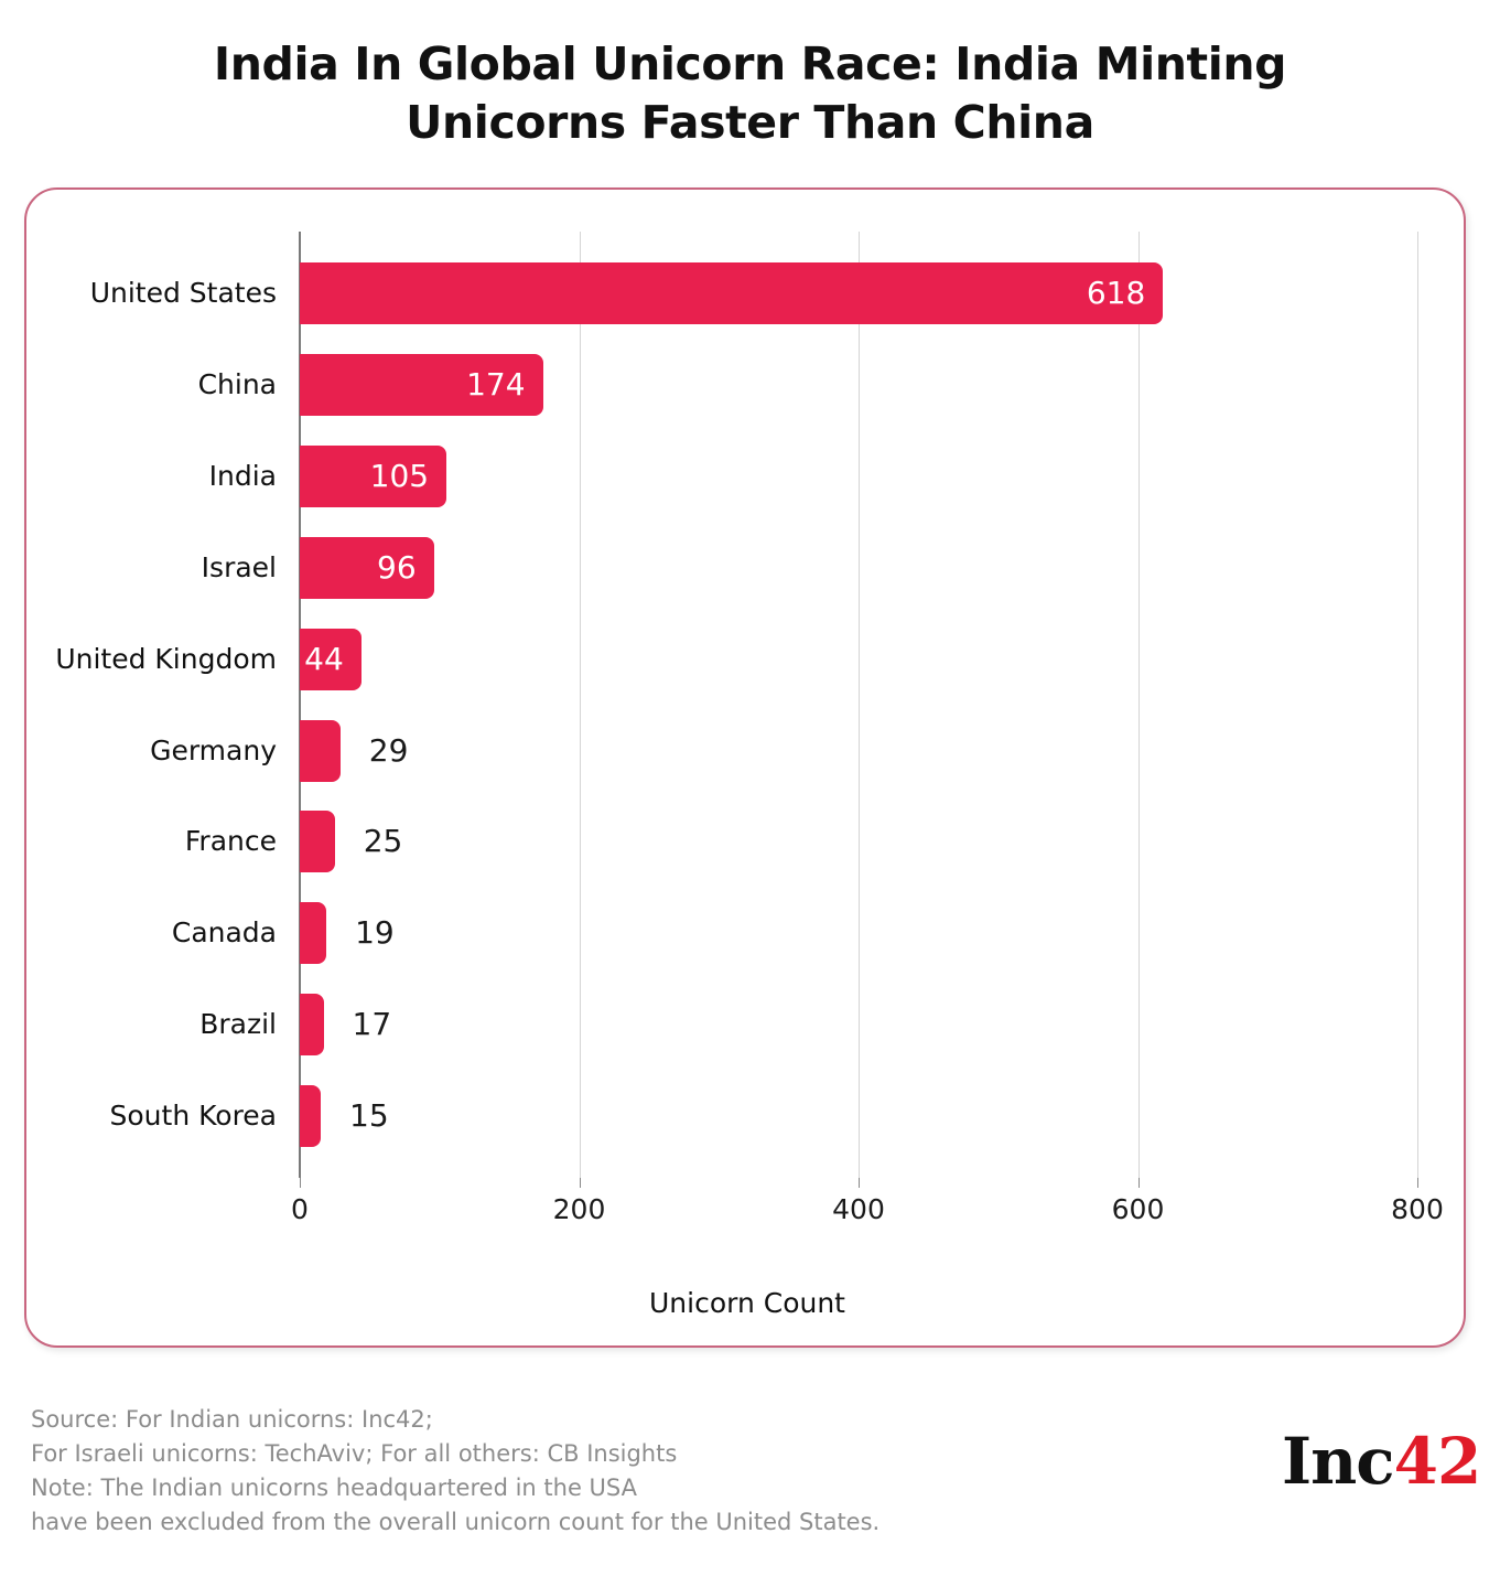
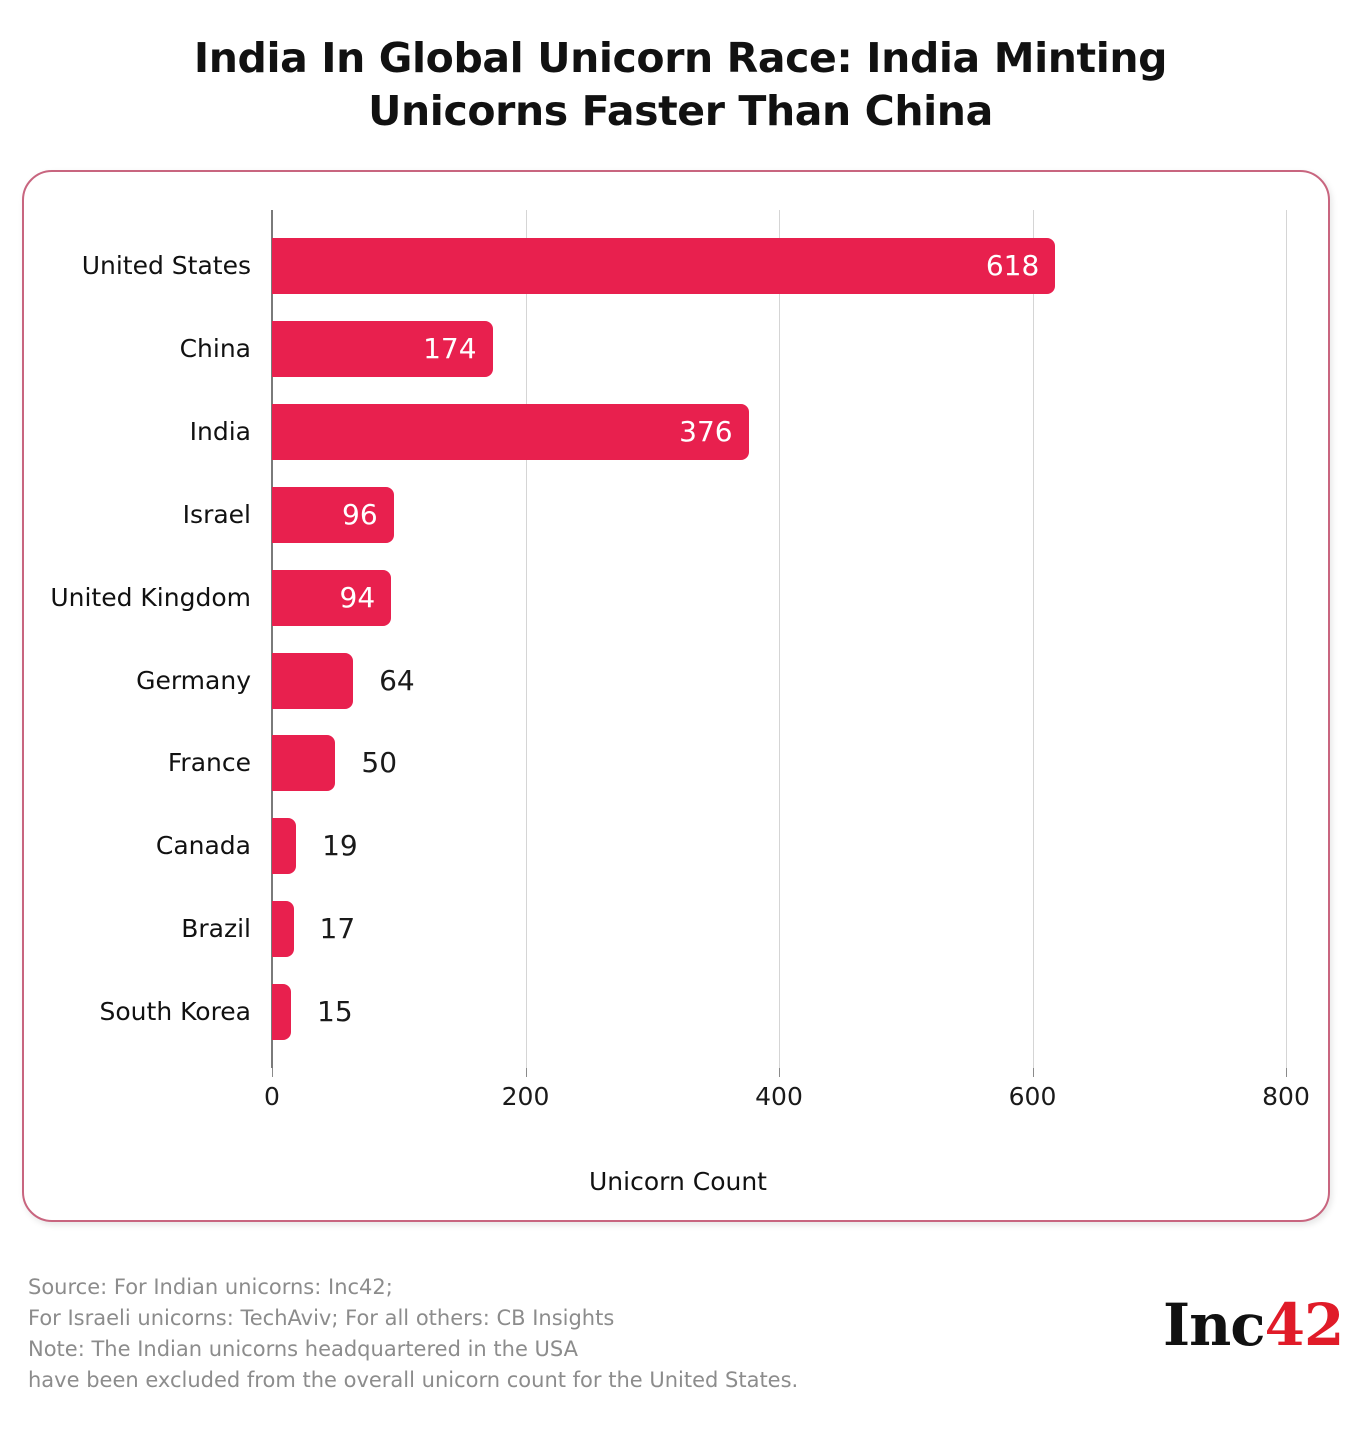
India: 105 -> 376
United Kingdom: 44 -> 94
Germany: 29 -> 64
France: 25 -> 50
